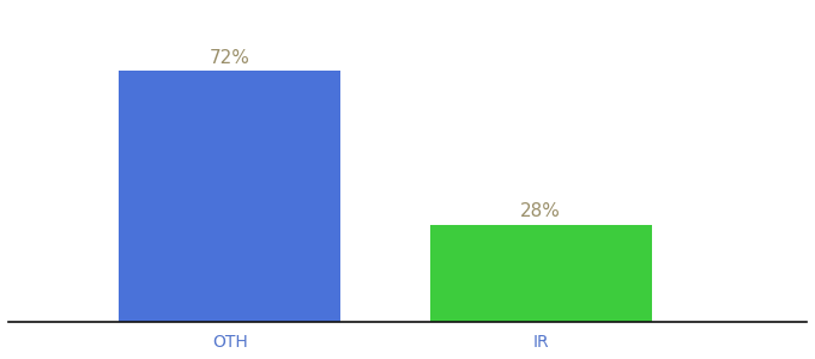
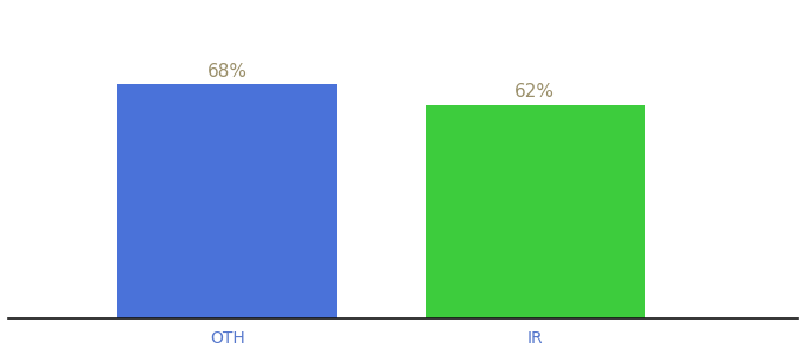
OTH: 72% -> 68%
IR: 28% -> 62%
